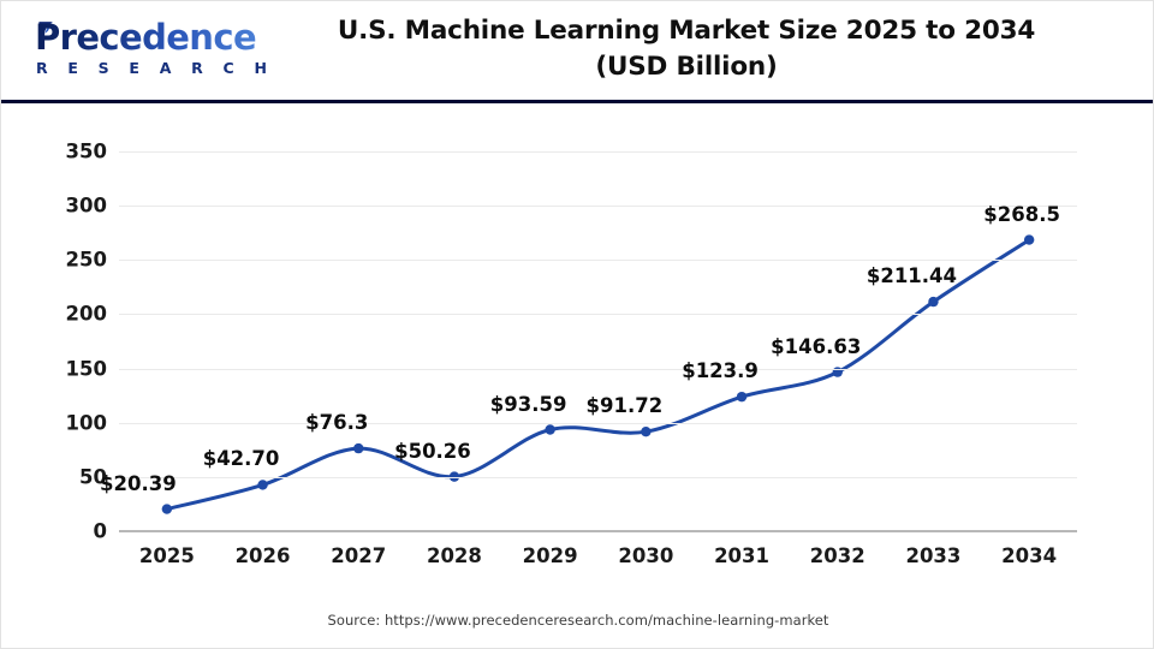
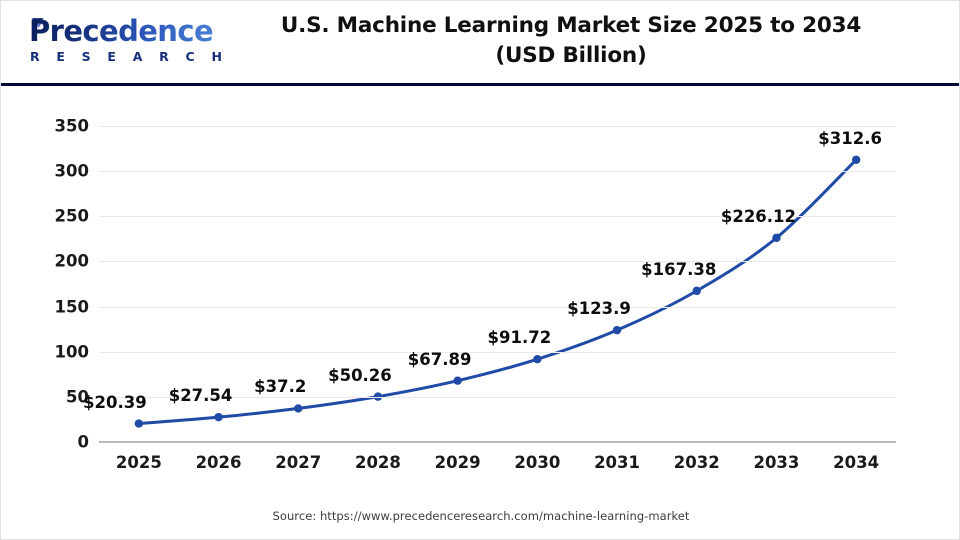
2026: $42.70 -> $27.54
2027: $76.3 -> $37.2
2029: $93.59 -> $67.89
2032: $146.63 -> $167.38
2033: $211.44 -> $226.12
2034: $268.5 -> $312.6
